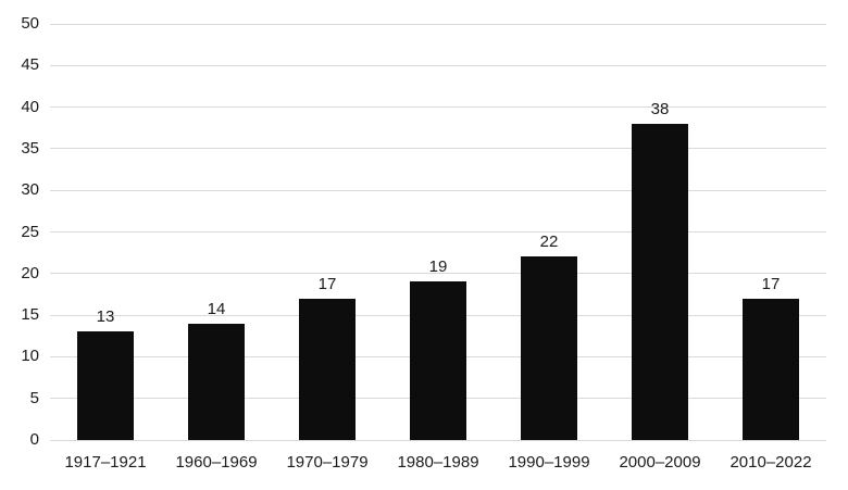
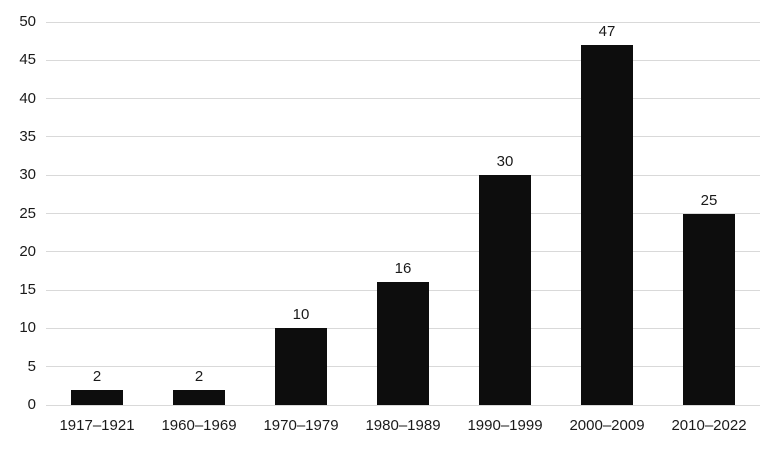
1917–1921: 13 -> 2
1960–1969: 14 -> 2
1970–1979: 17 -> 10
1980–1989: 19 -> 16
1990–1999: 22 -> 30
2000–2009: 38 -> 47
2010–2022: 17 -> 25
